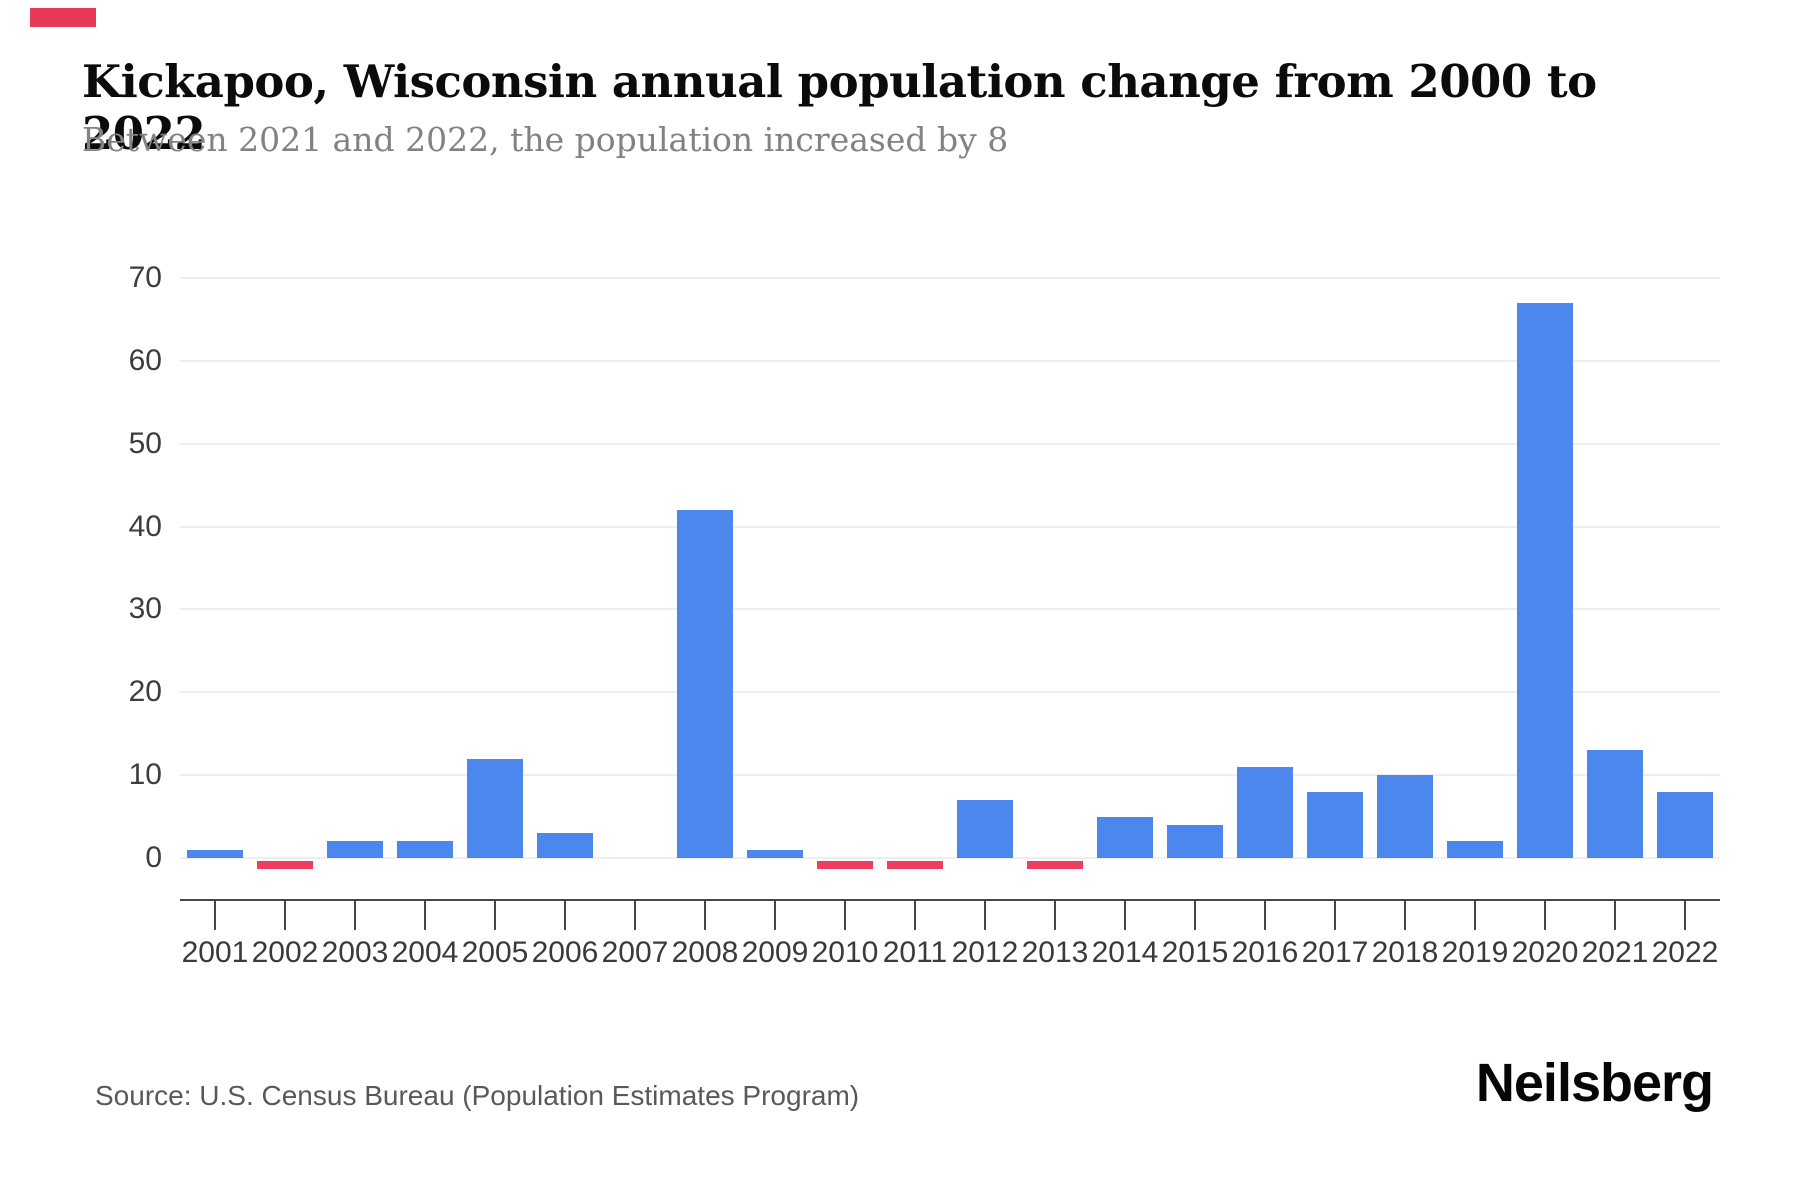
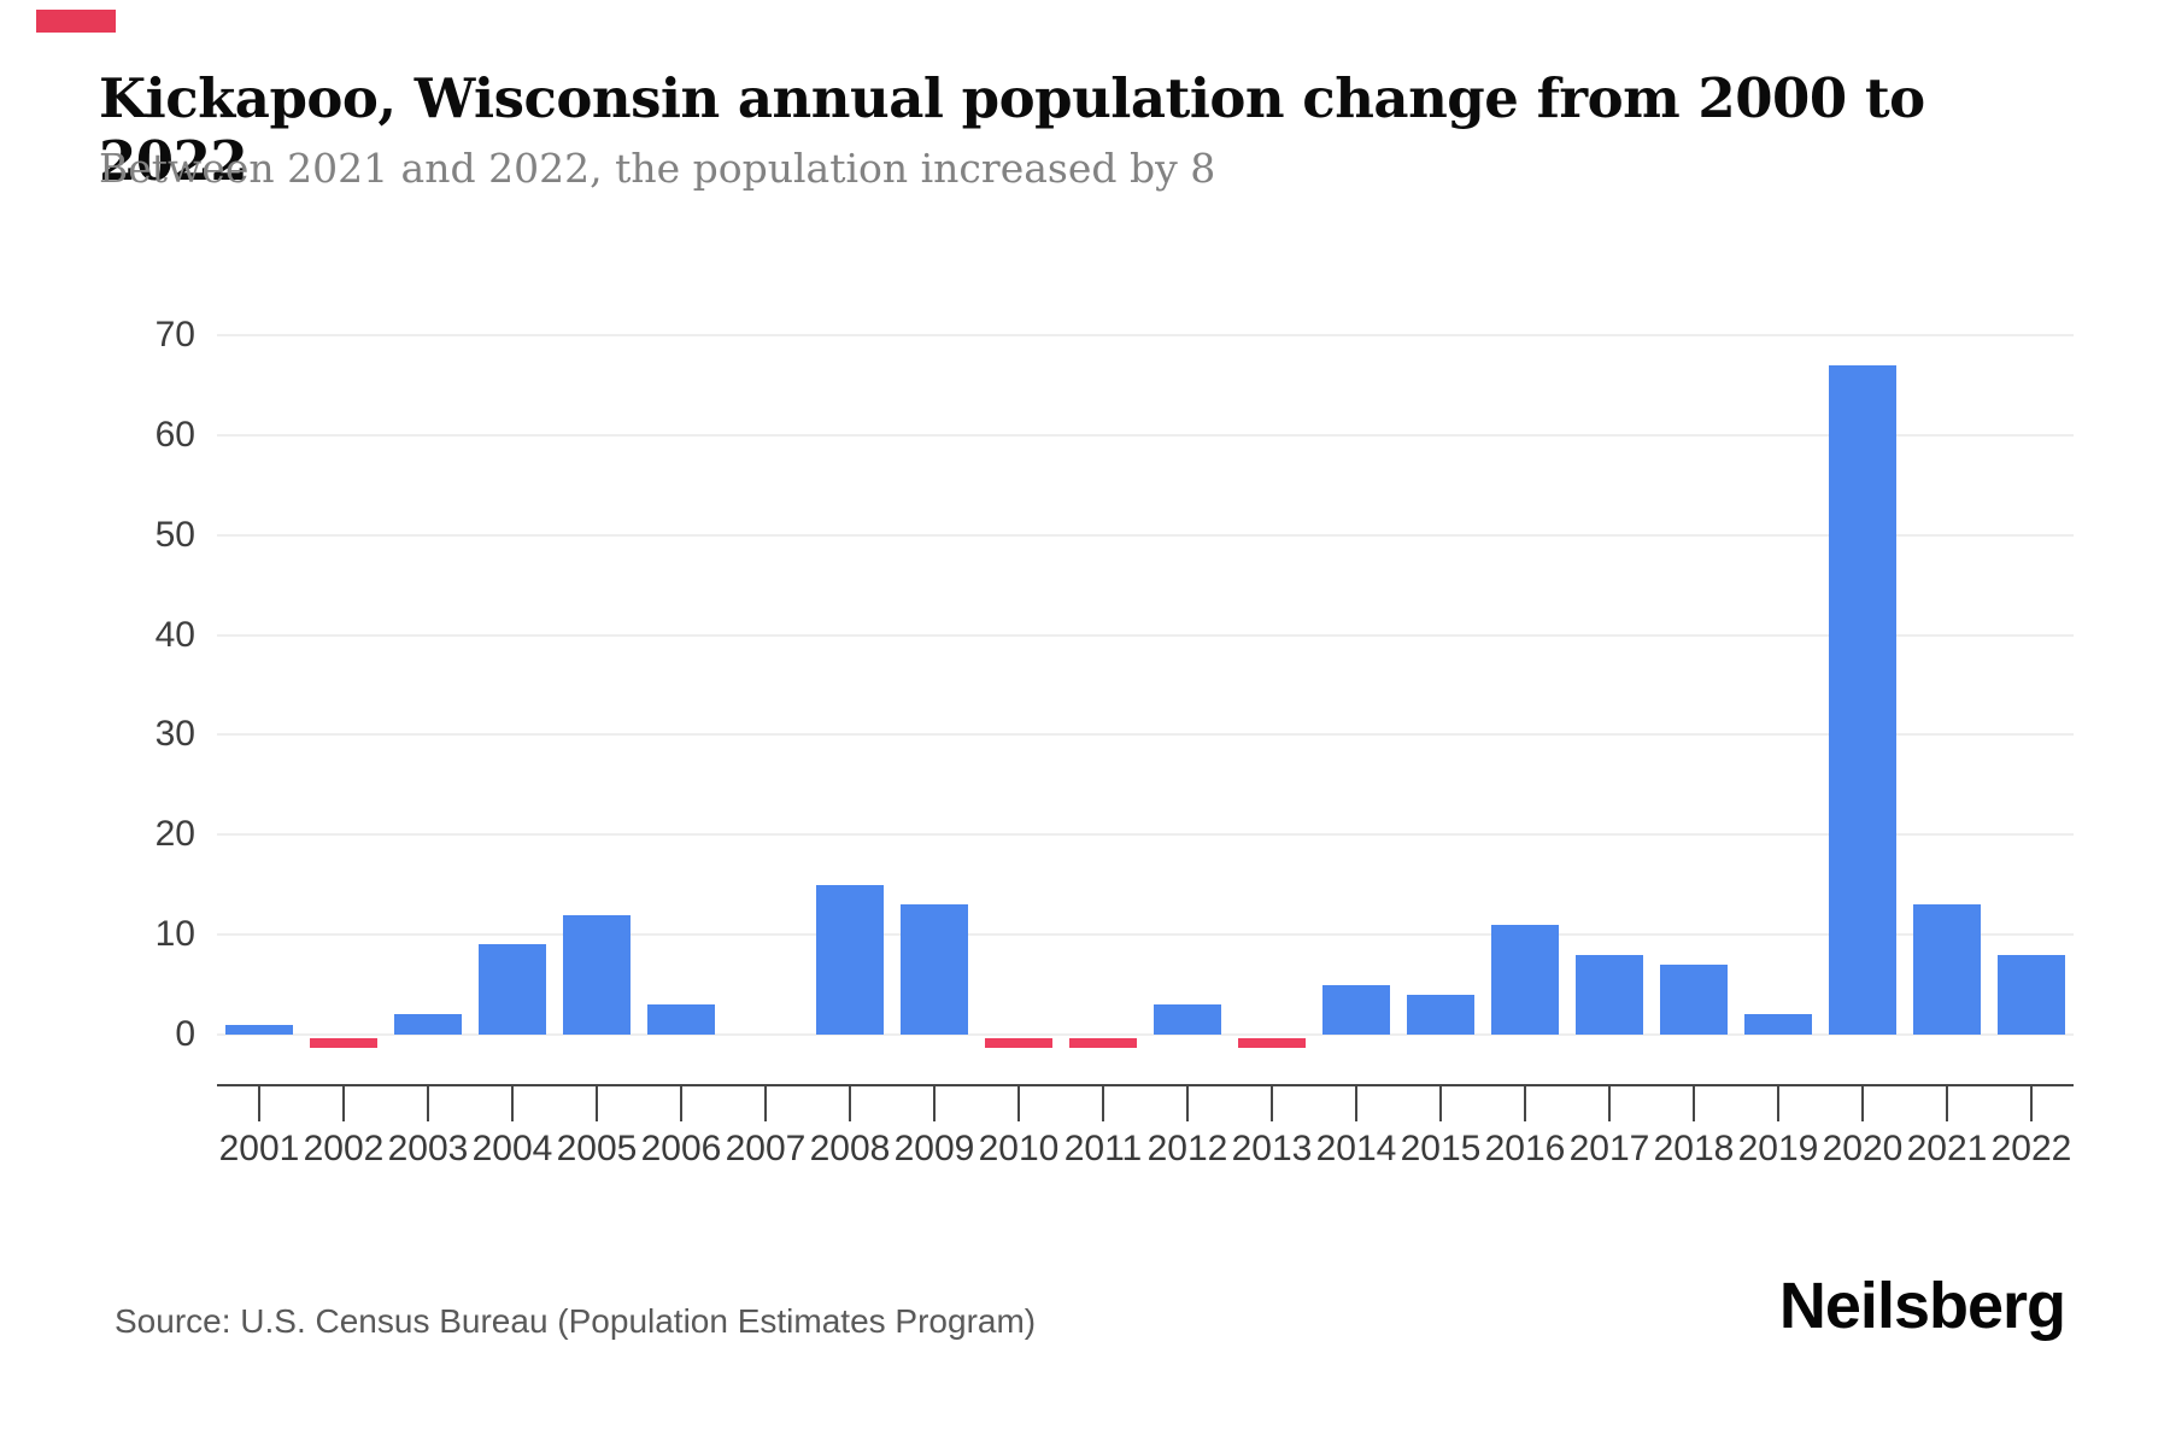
2004: 2 -> 9
2008: 42 -> 15
2009: 1 -> 13
2012: 7 -> 3
2018: 10 -> 7
